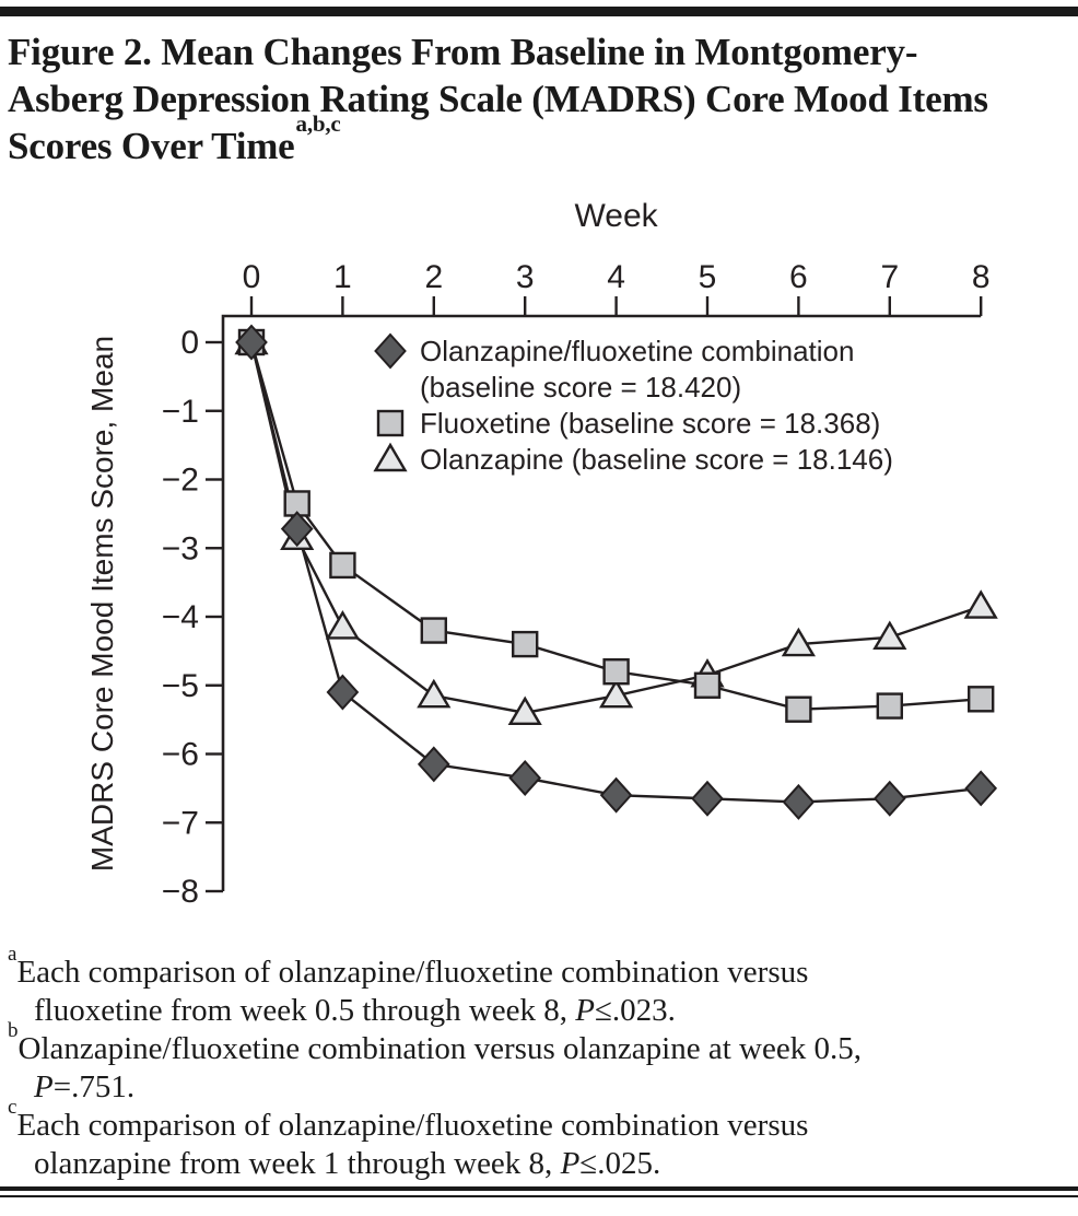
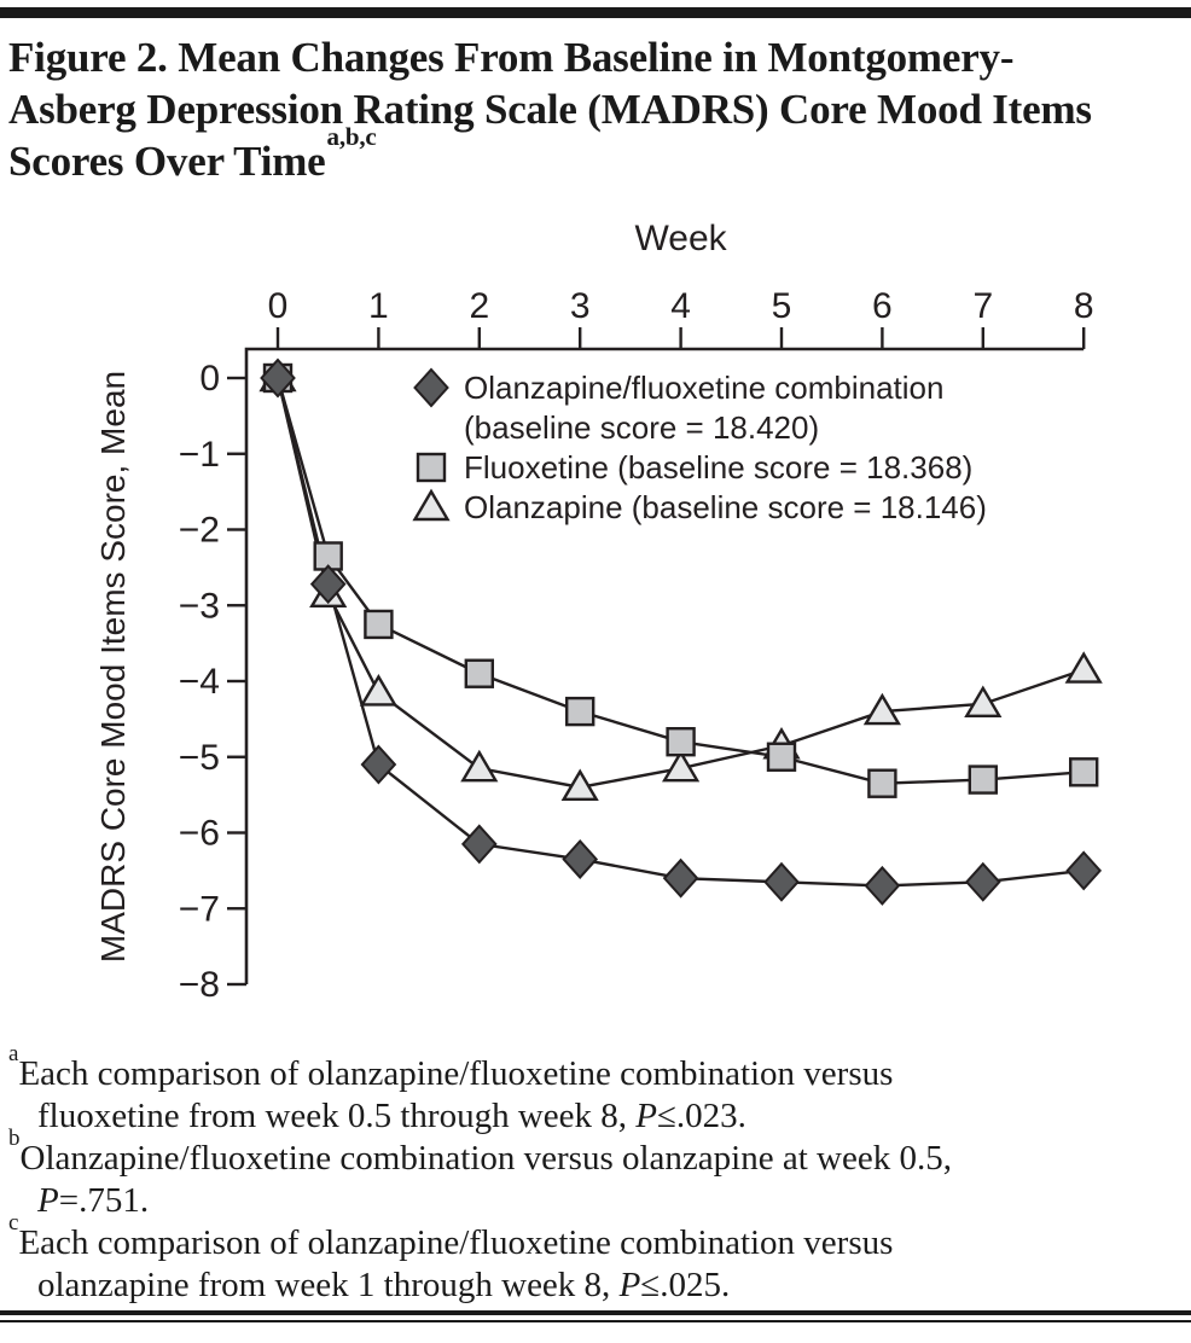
Fluoxetine (baseline score = 18.368)/2: -4.2 -> -3.9
